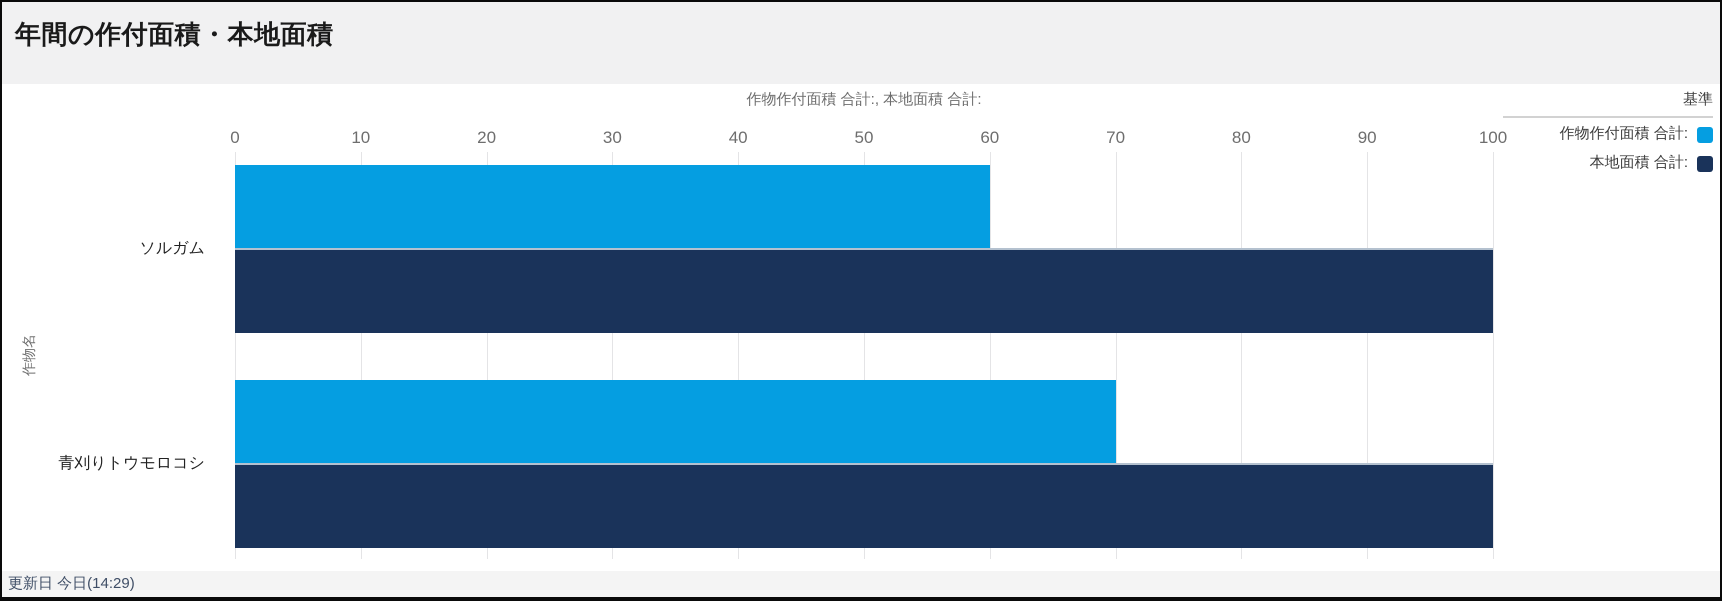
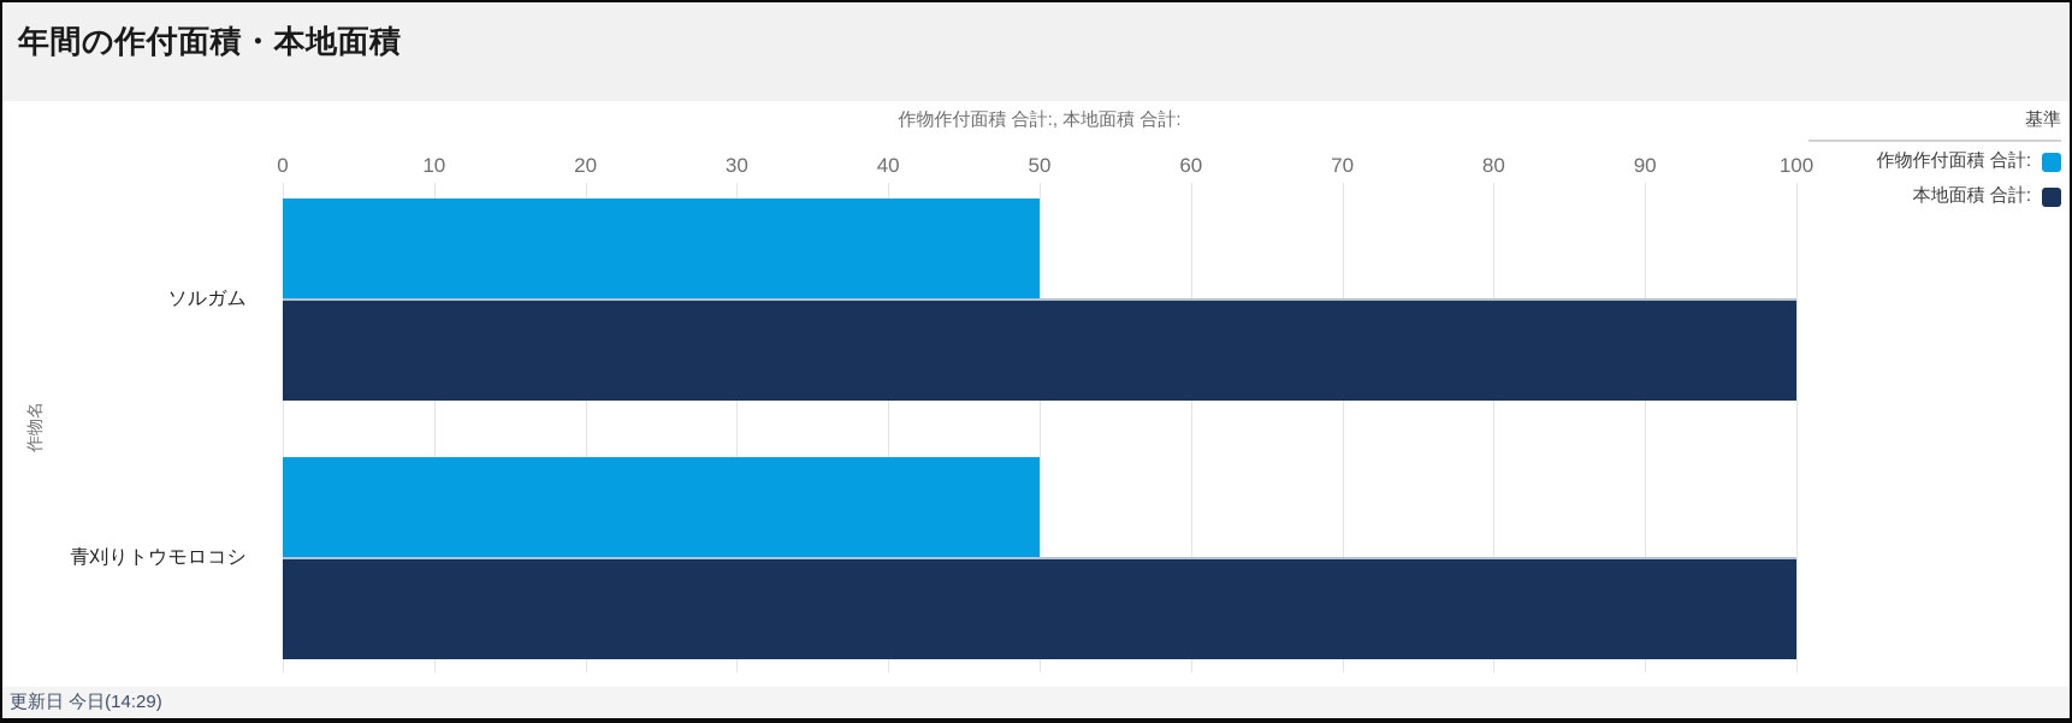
作物作付面積 合計:/ソルガム: 60 -> 50
作物作付面積 合計:/青刈りトウモロコシ: 70 -> 50
